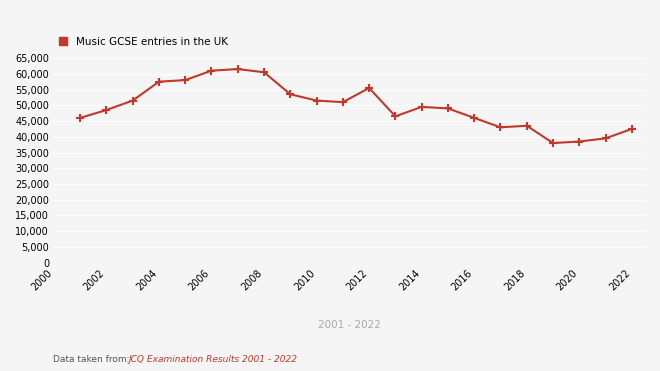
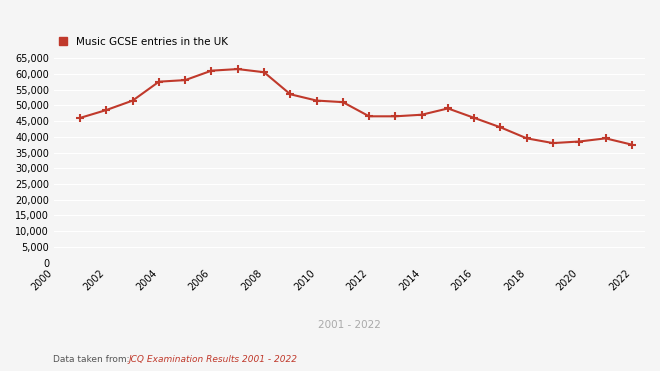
2012: 55,500 -> 46,500
2014: 49,500 -> 47,000
2018: 43,500 -> 39,500
2022: 42,500 -> 37,500
